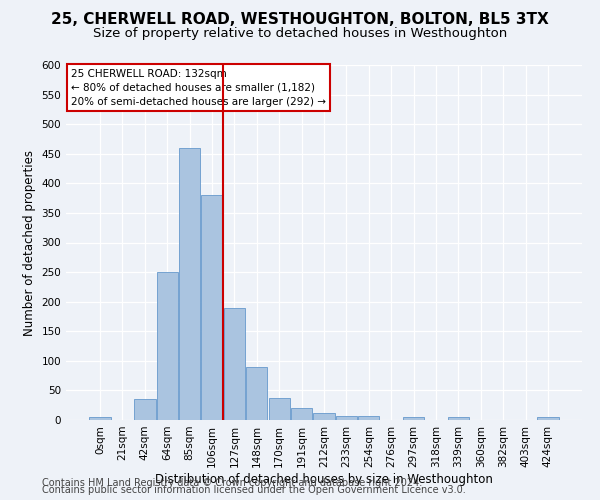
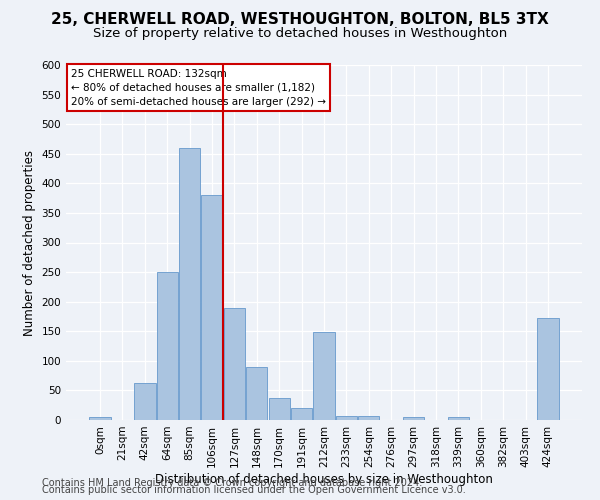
42sqm: 35 -> 62
212sqm: 12 -> 148
424sqm: 5 -> 172
